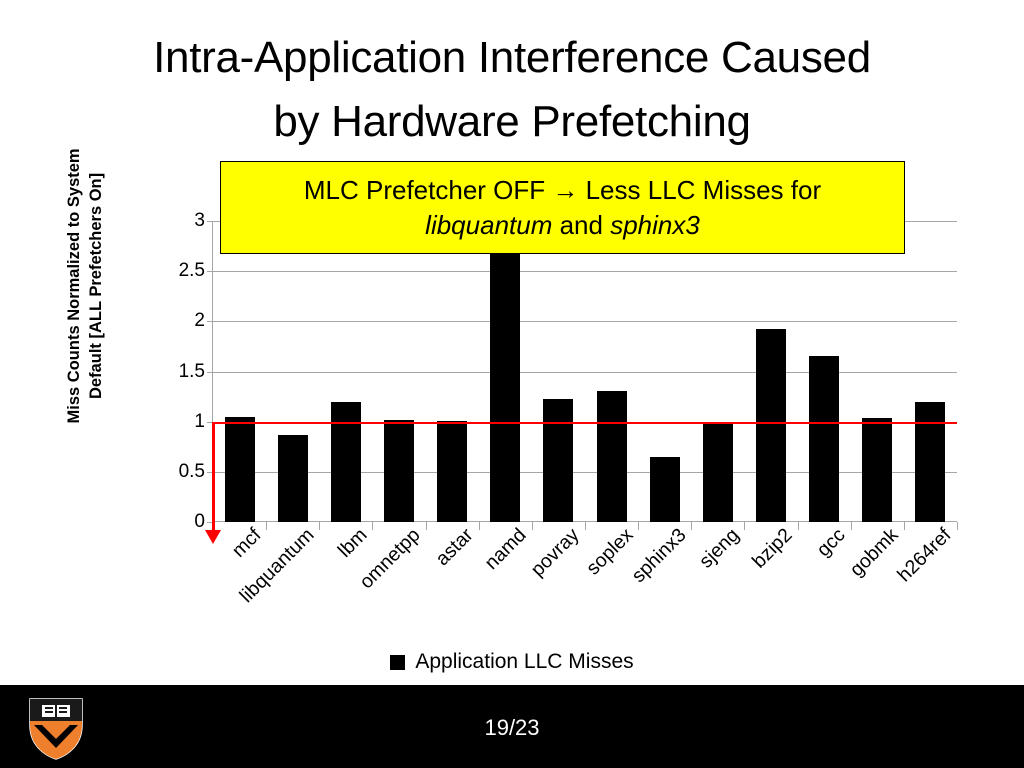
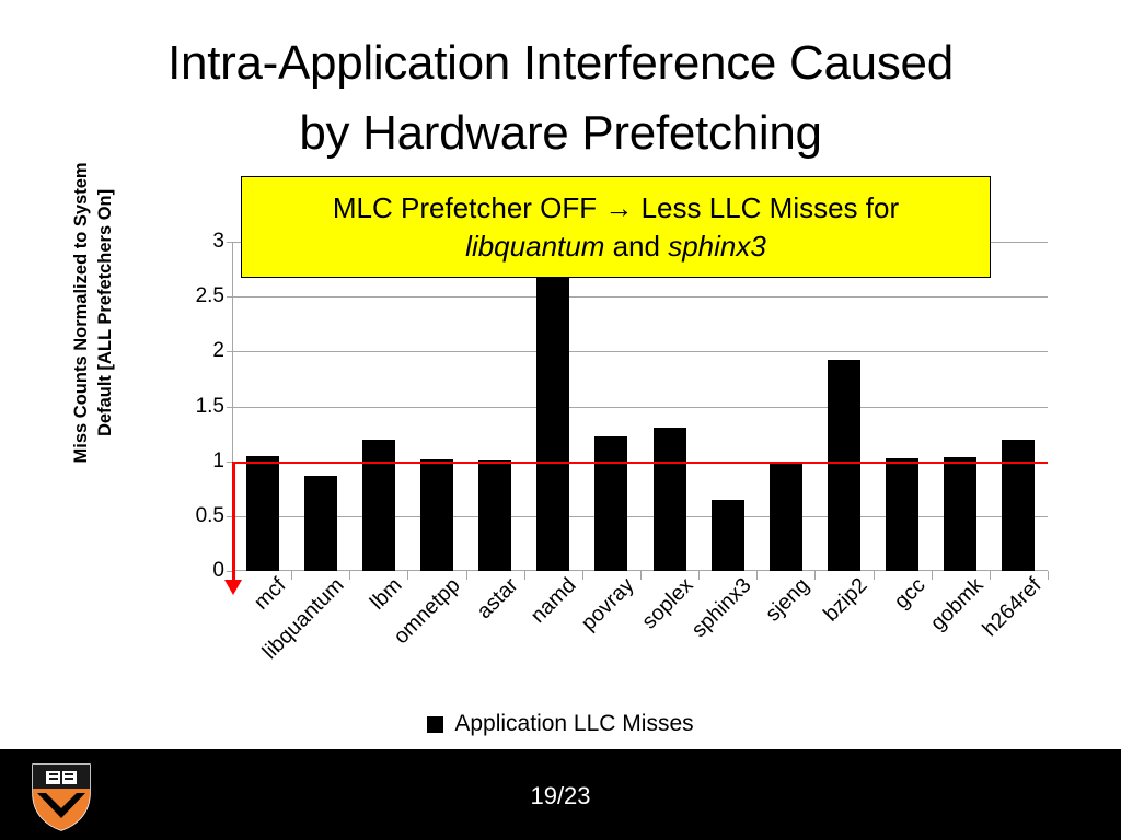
gcc: 1.65 -> 1.03
